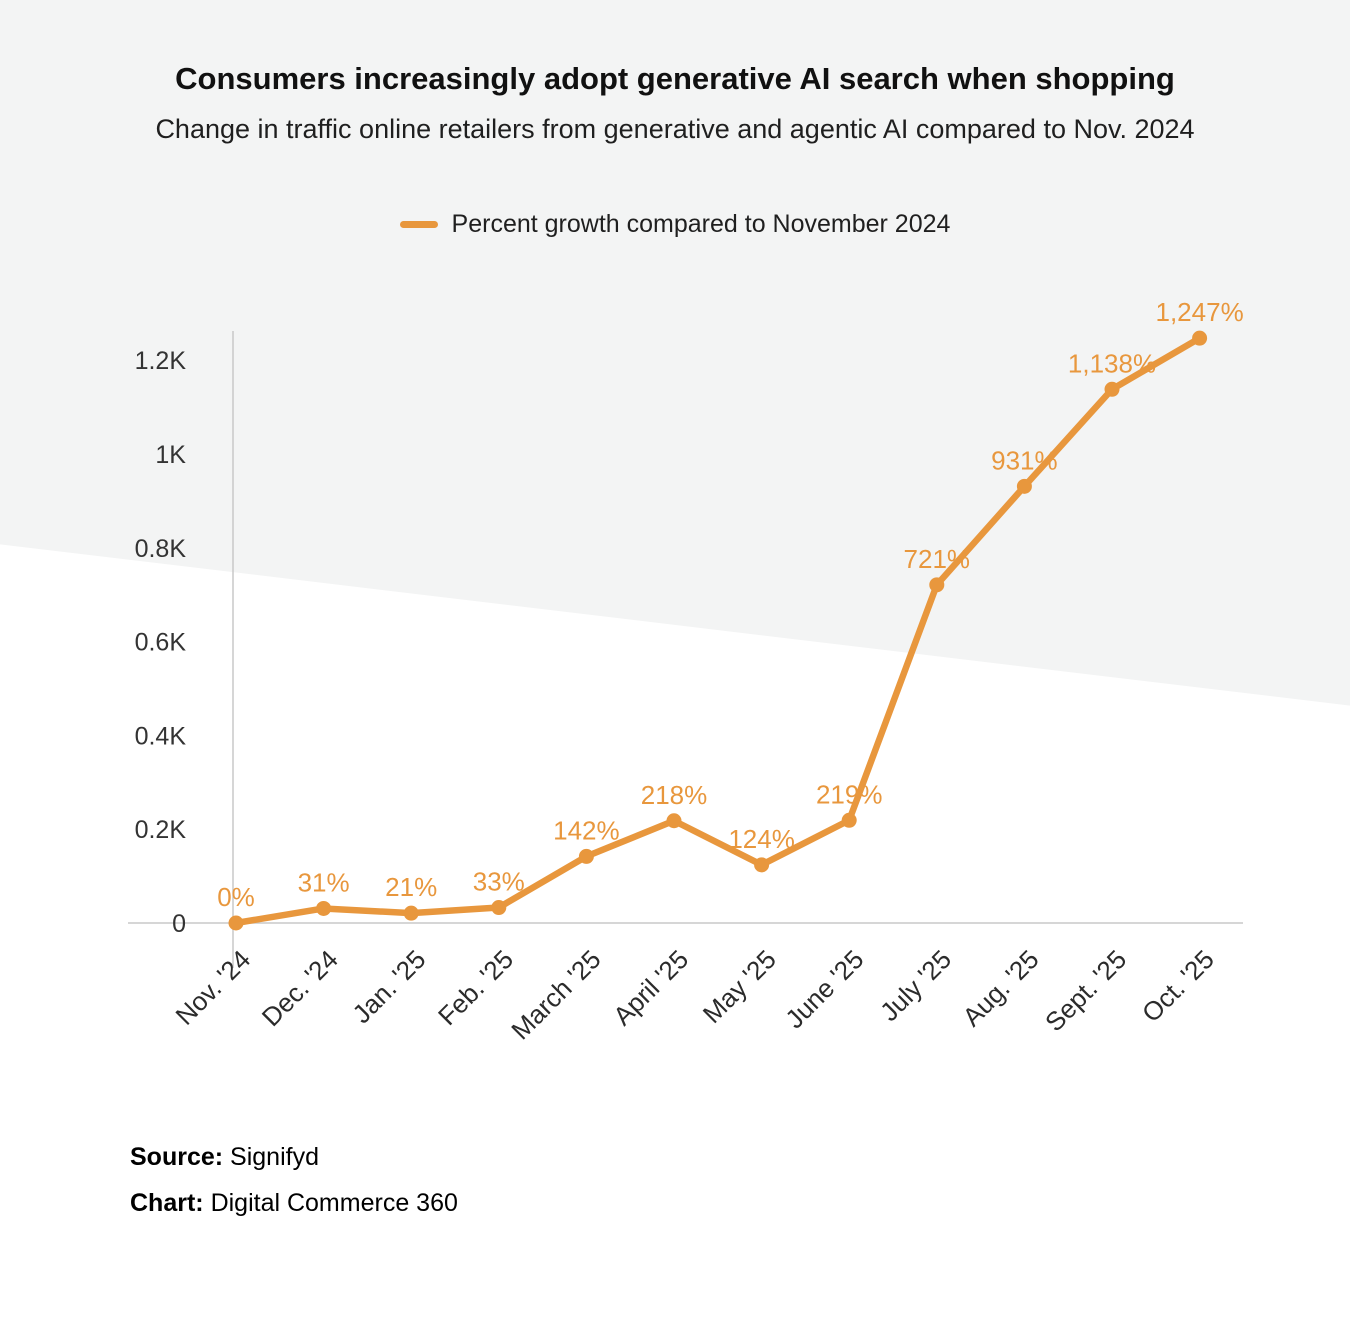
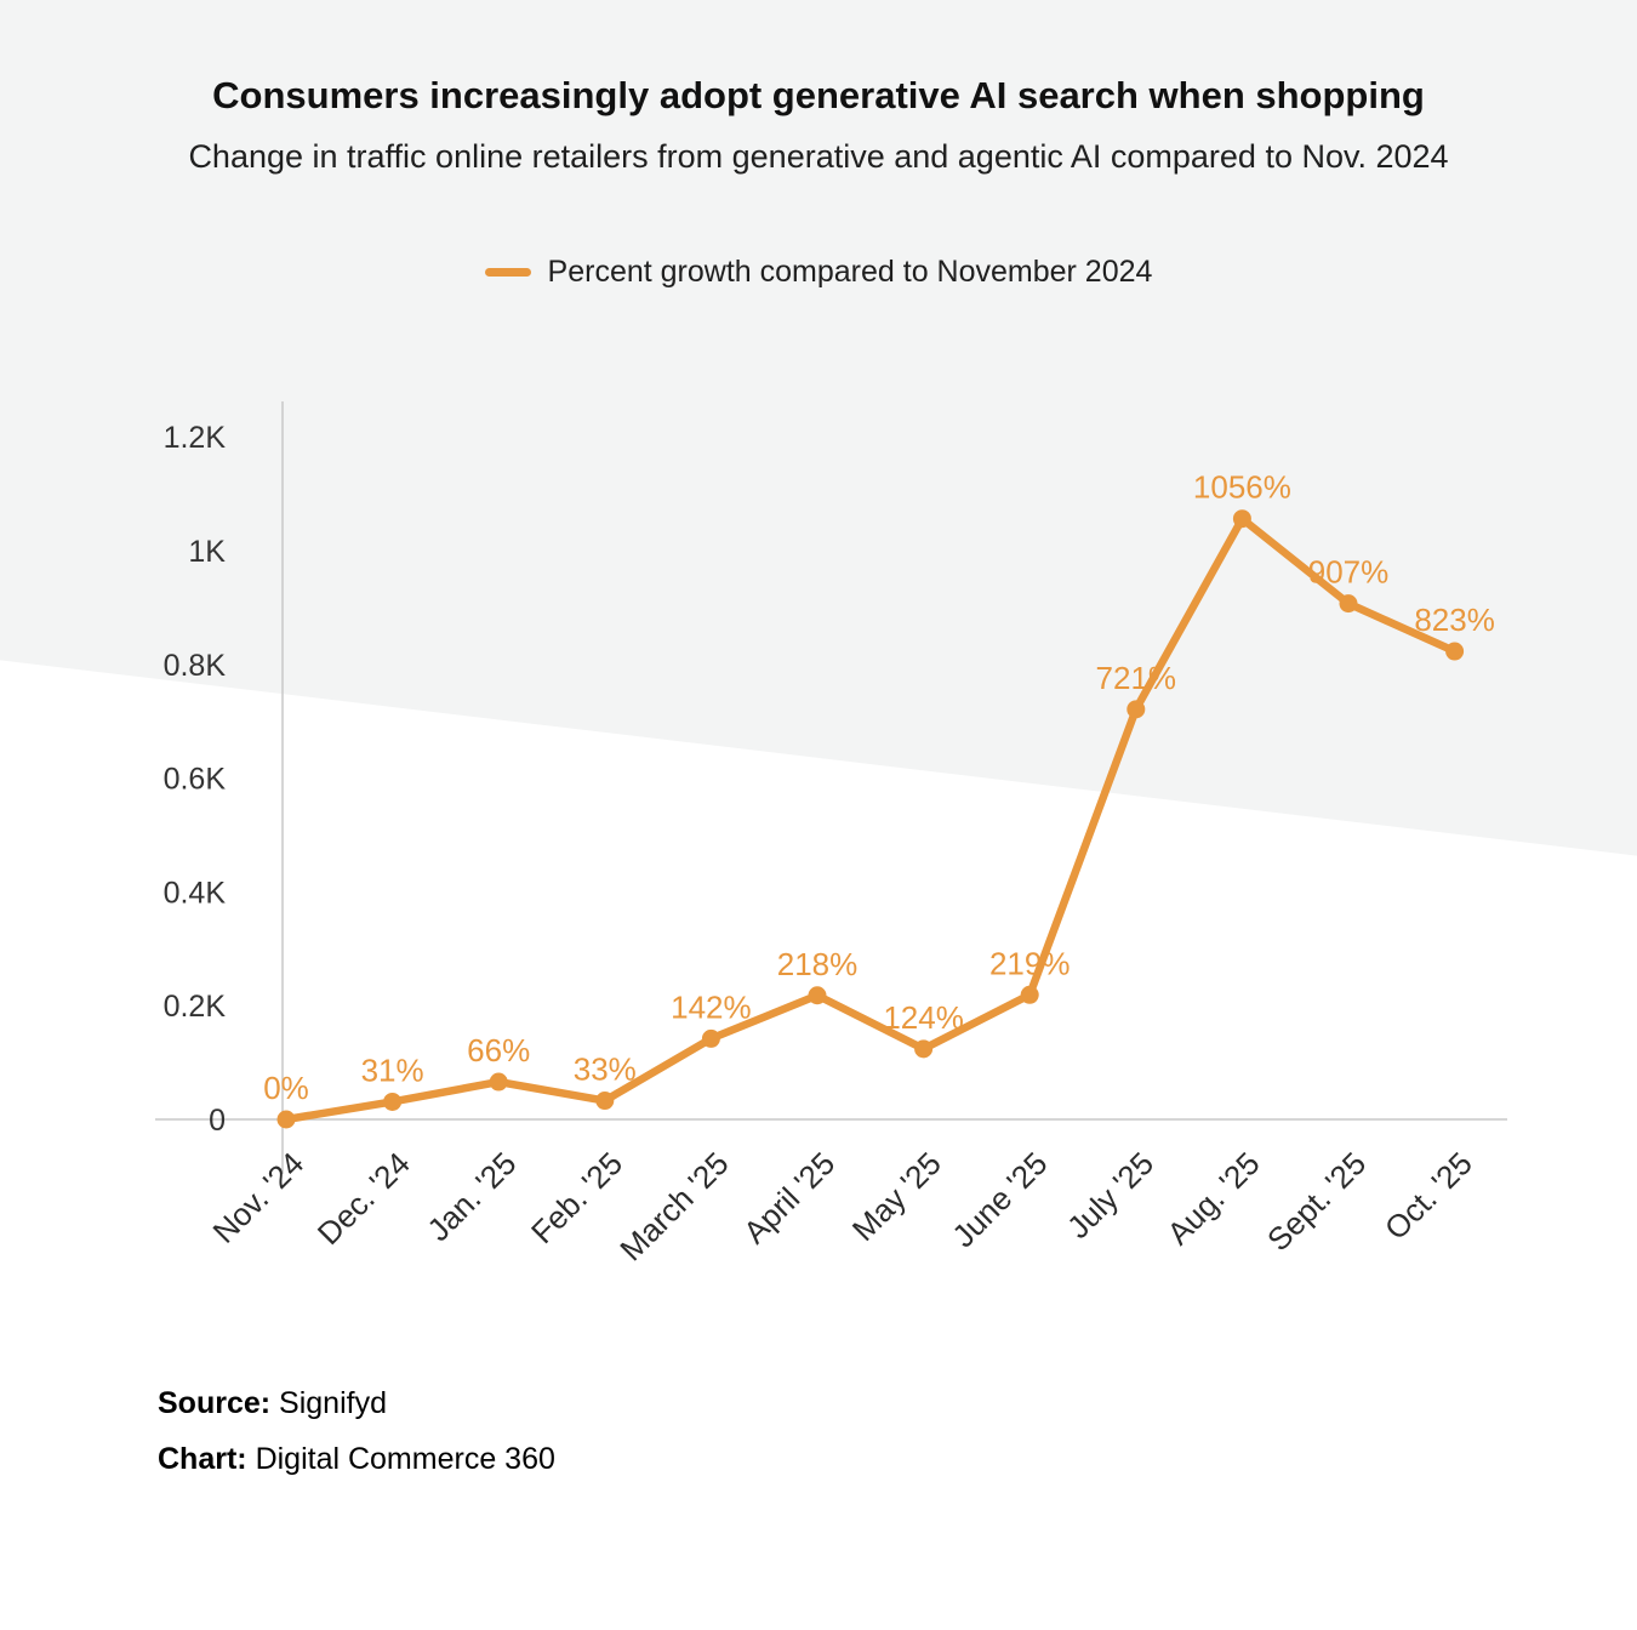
Jan. '25: 21% -> 66%
Aug. '25: 931% -> 1056%
Sept. '25: 1,138% -> 907%
Oct. '25: 1,247% -> 823%
